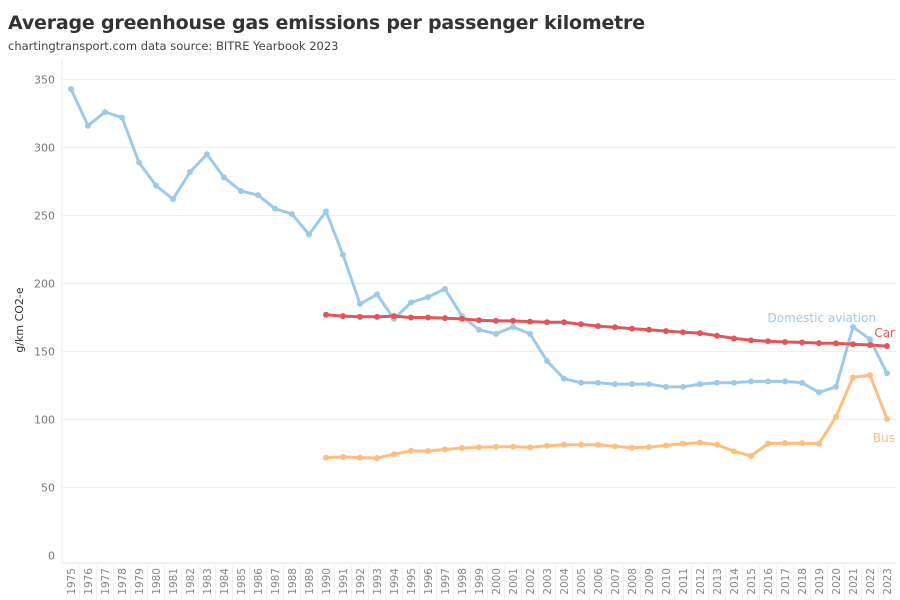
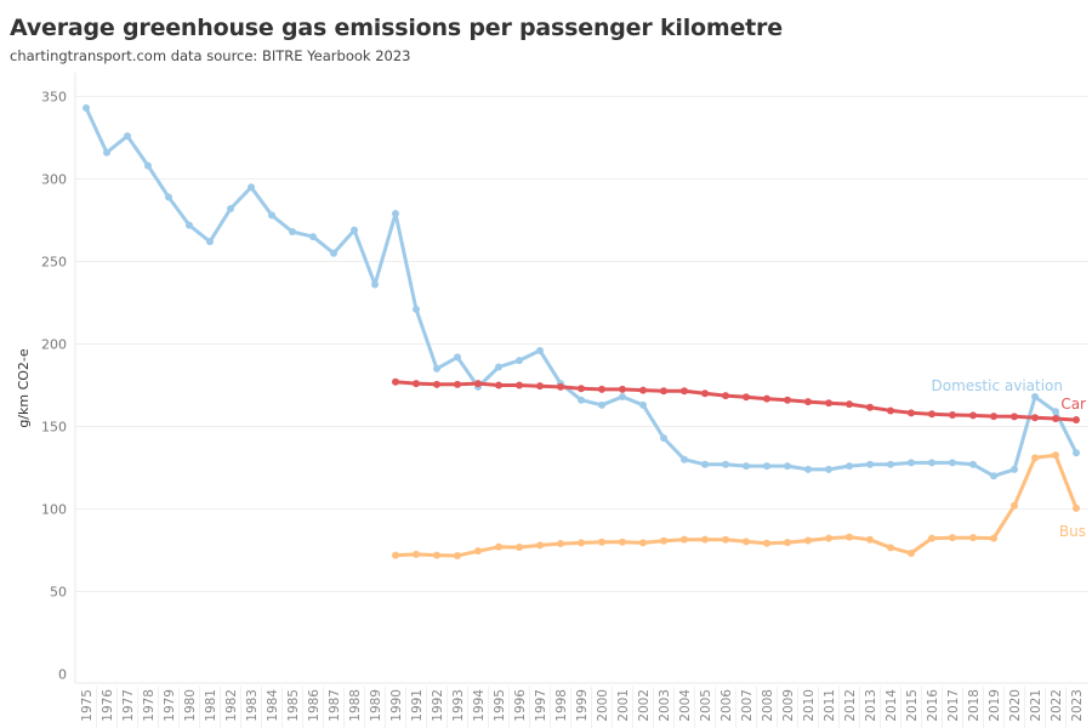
Domestic aviation/1978: 322 -> 308
Domestic aviation/1988: 251 -> 269
Domestic aviation/1990: 253 -> 279
